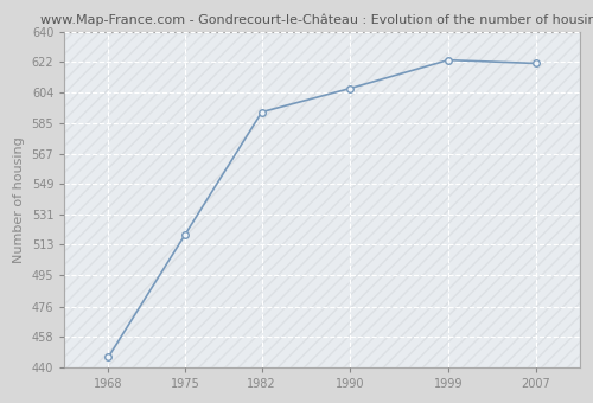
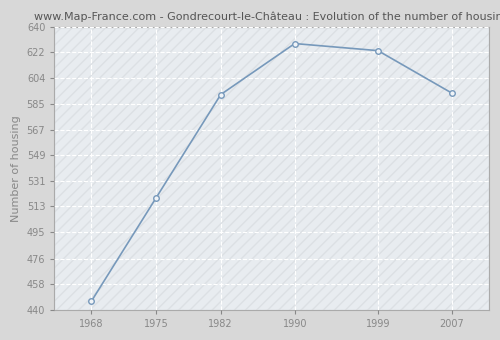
1990: 606 -> 628
2007: 621 -> 593
